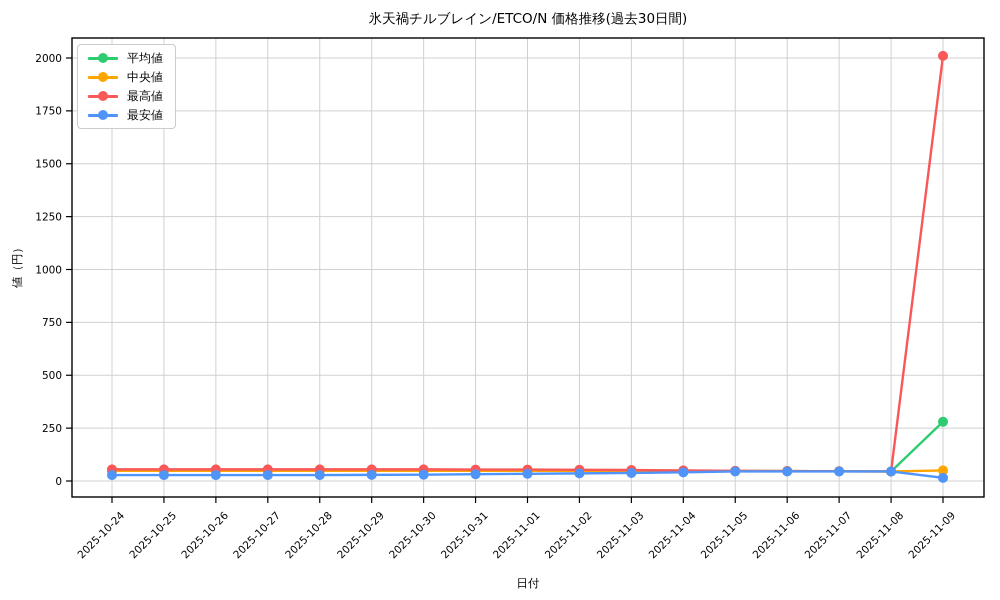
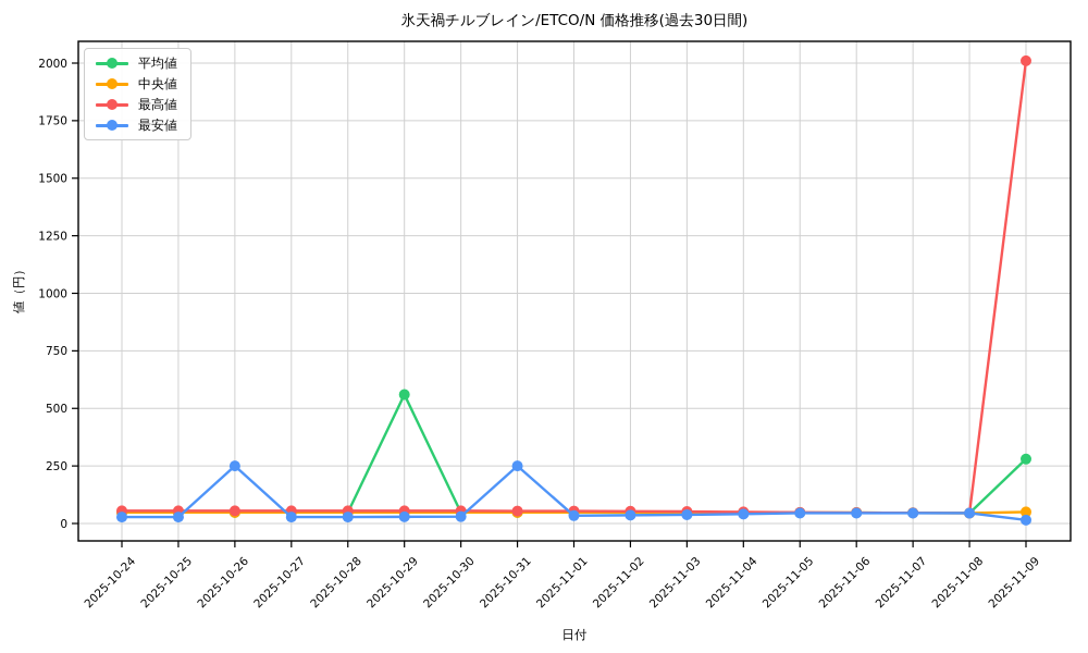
最安値/2025-10-26: 30 -> 250
平均値/2025-10-29: 50 -> 560
最安値/2025-10-31: 30 -> 250
